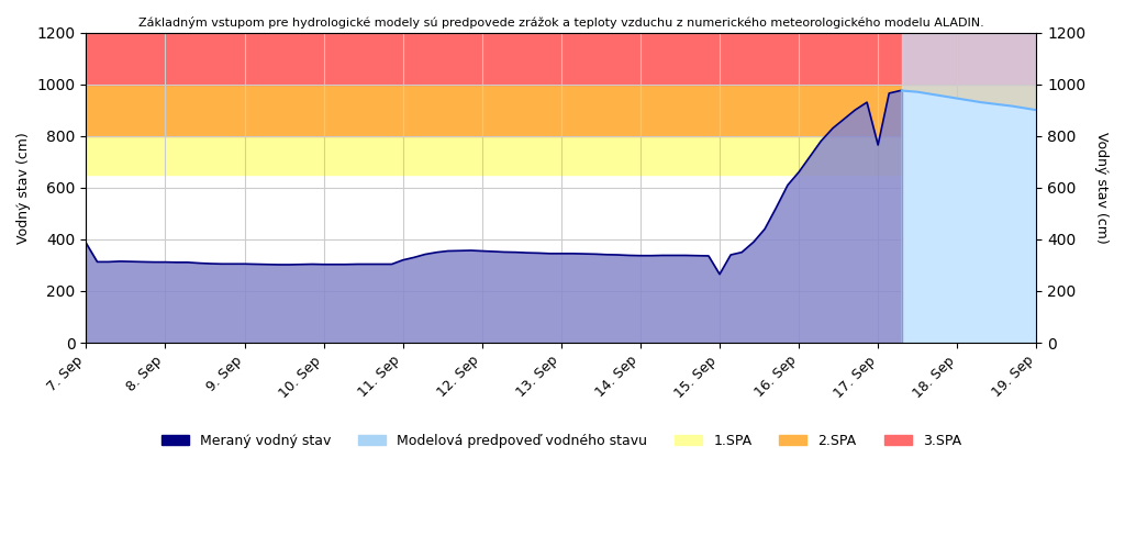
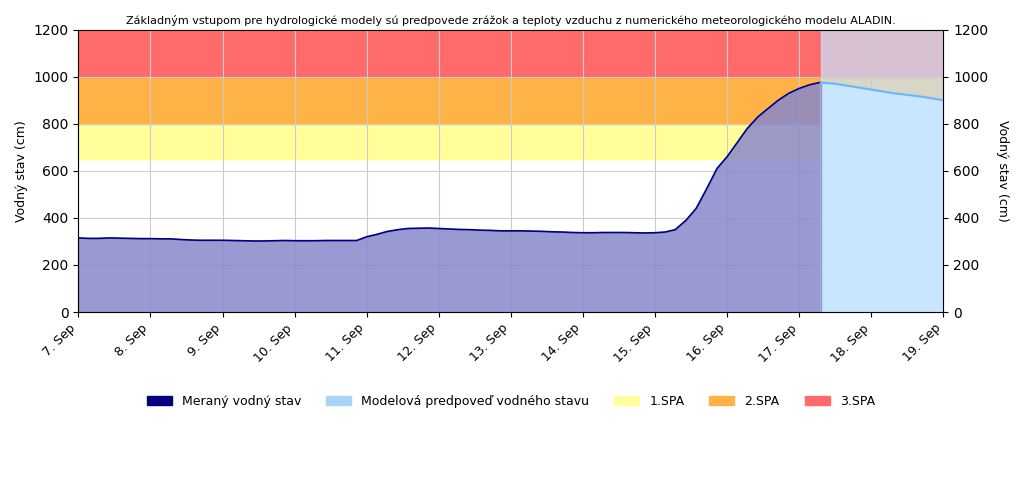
Meraný vodný stav/7. Sep: 385 -> 315
Meraný vodný stav/15. Sep: 265 -> 337
Meraný vodný stav/17. Sep: 765 -> 950
